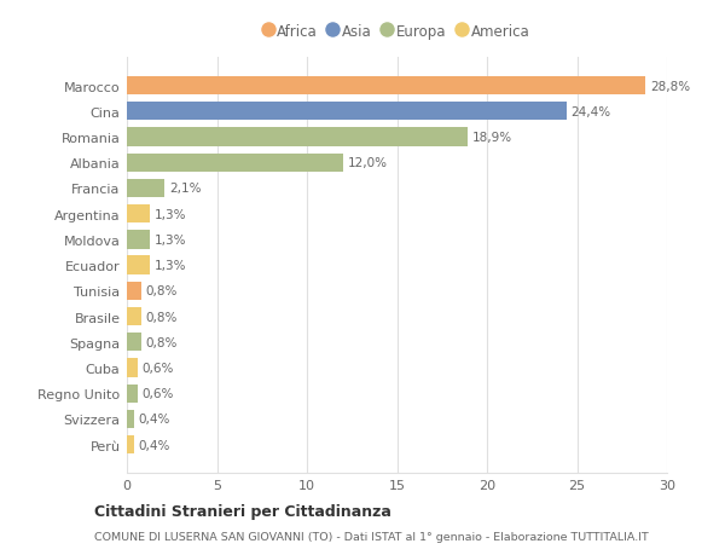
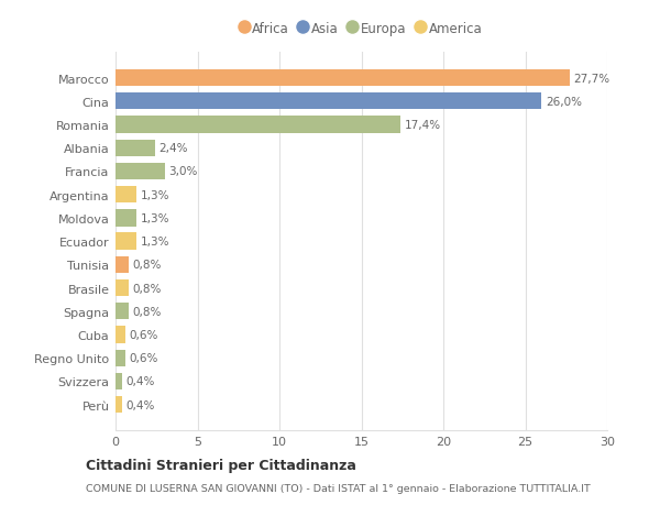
Marocco: 28,8% -> 27,7%
Cina: 24,4% -> 26,0%
Romania: 18,9% -> 17,4%
Albania: 12,0% -> 2,4%
Francia: 2,1% -> 3,0%
